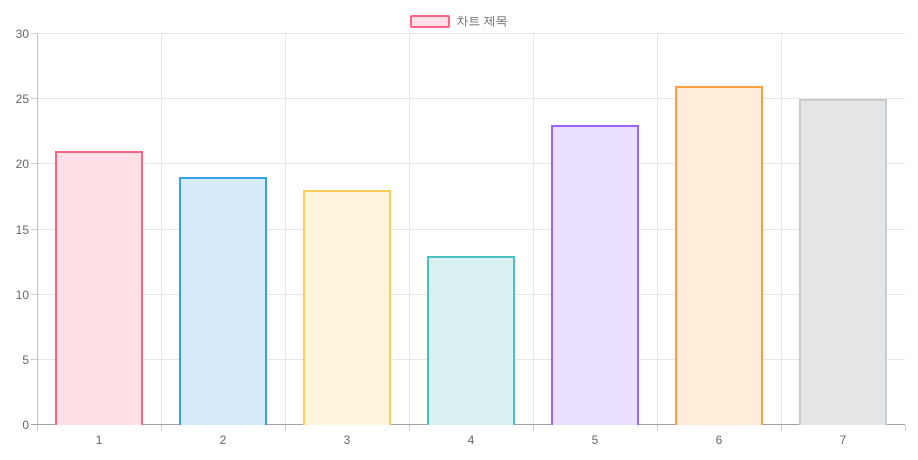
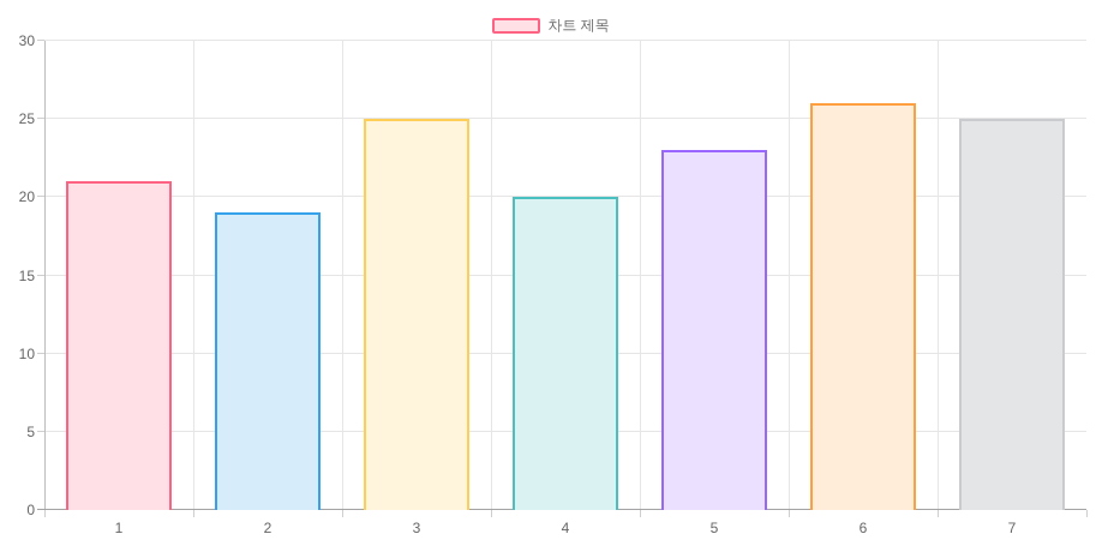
3: 18 -> 25
4: 13 -> 20
